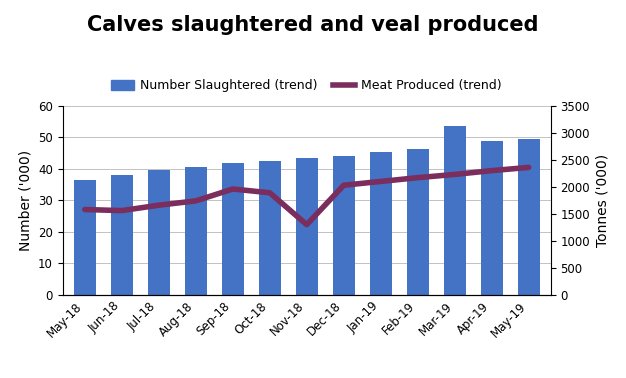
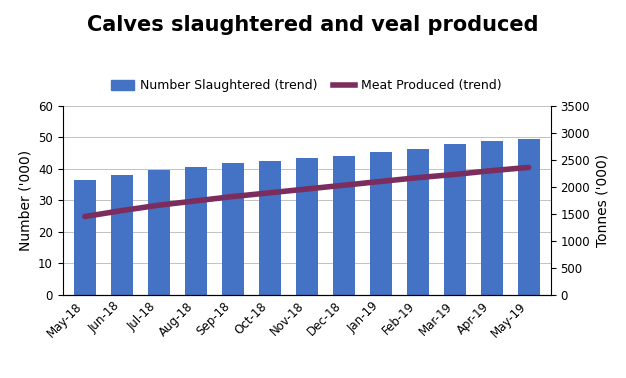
Meat Produced (trend)/May-18: 1580 -> 1450
Meat Produced (trend)/Sep-18: 1960 -> 1820
Meat Produced (trend)/Nov-18: 1300 -> 1960
Number Slaughtered (trend)/Mar-19: 53.5 -> 47.8
